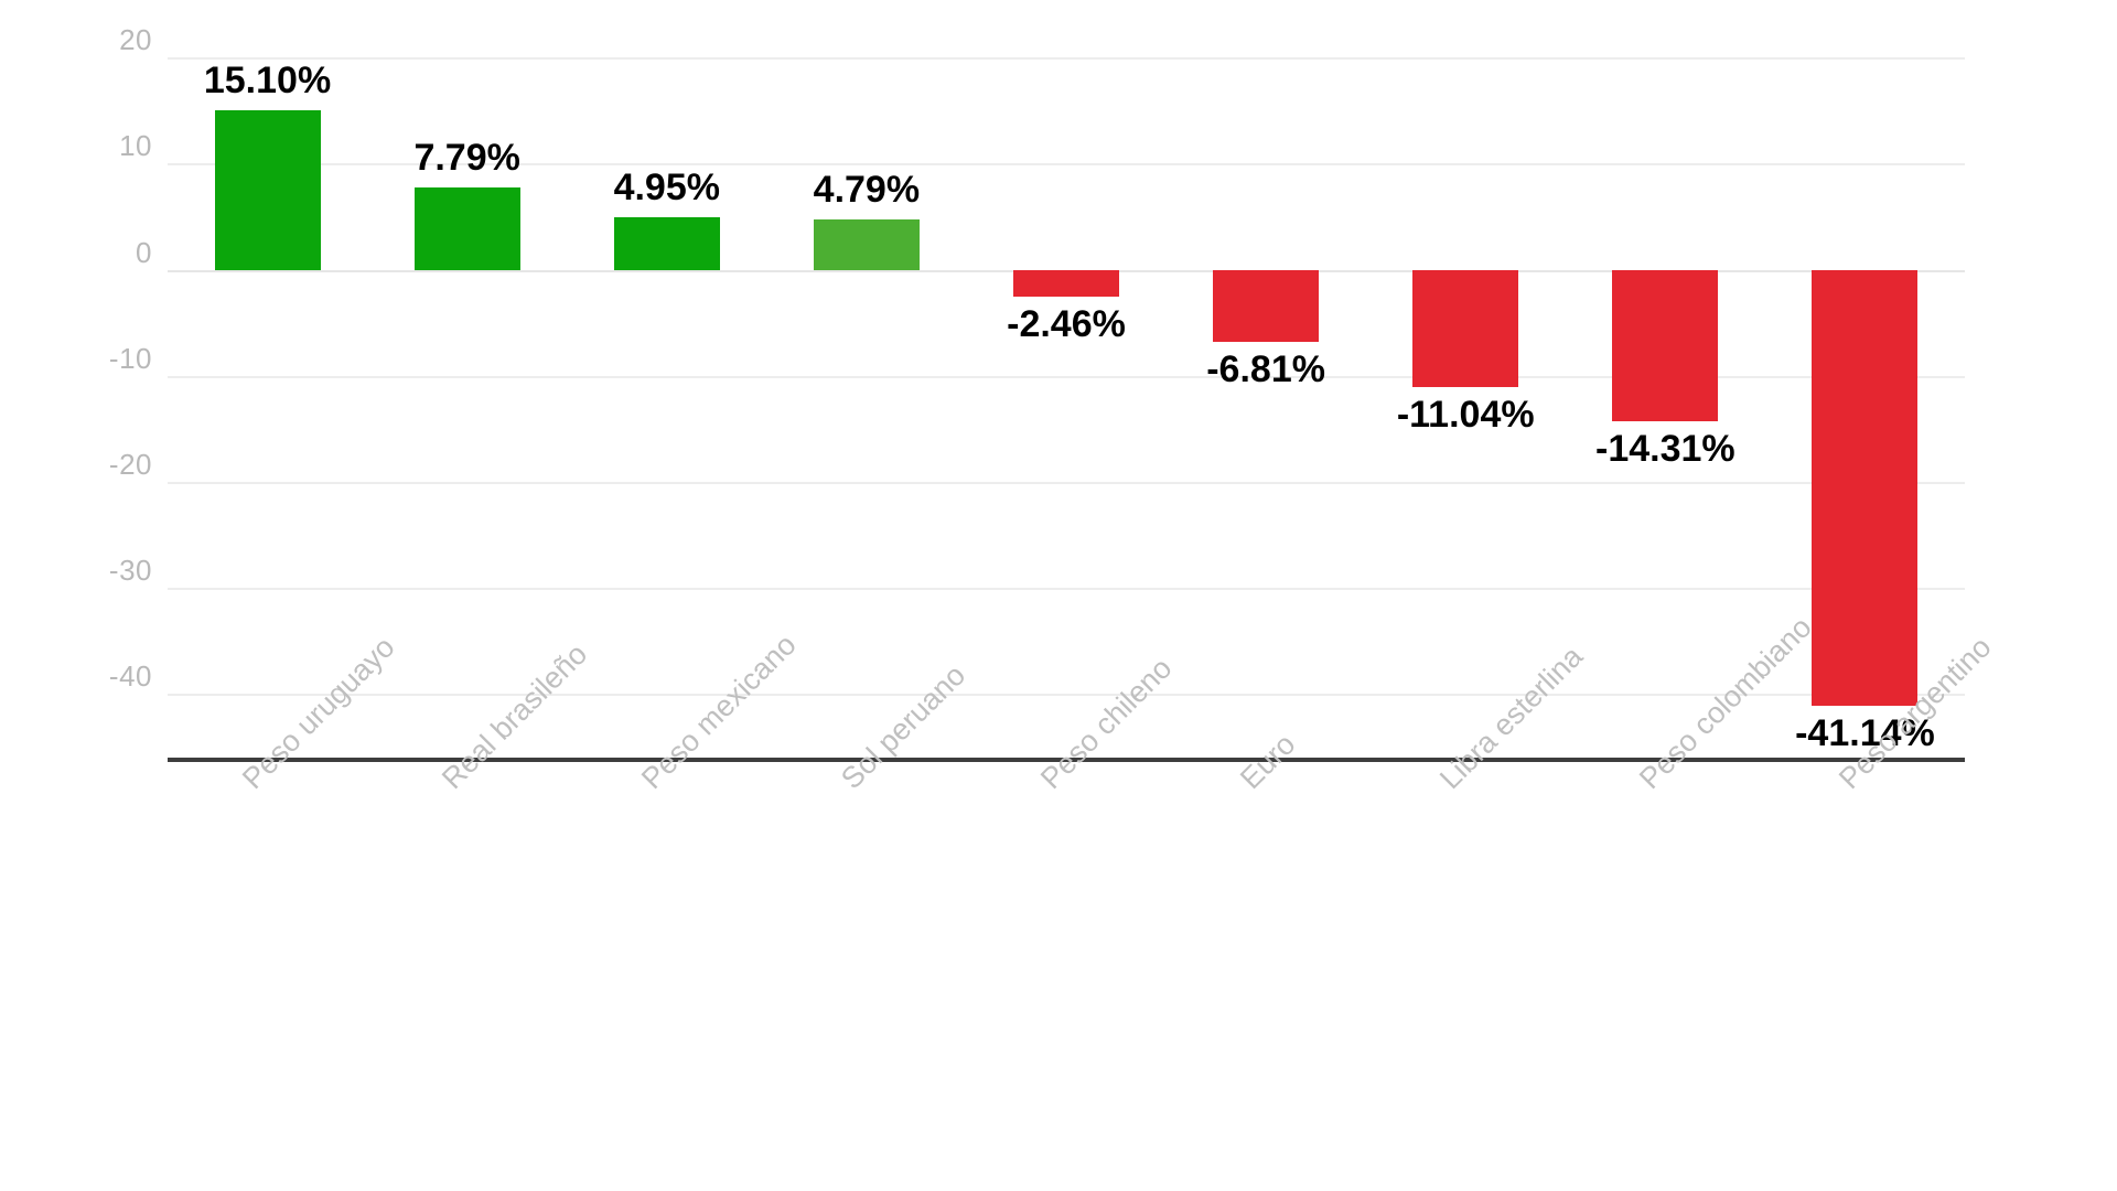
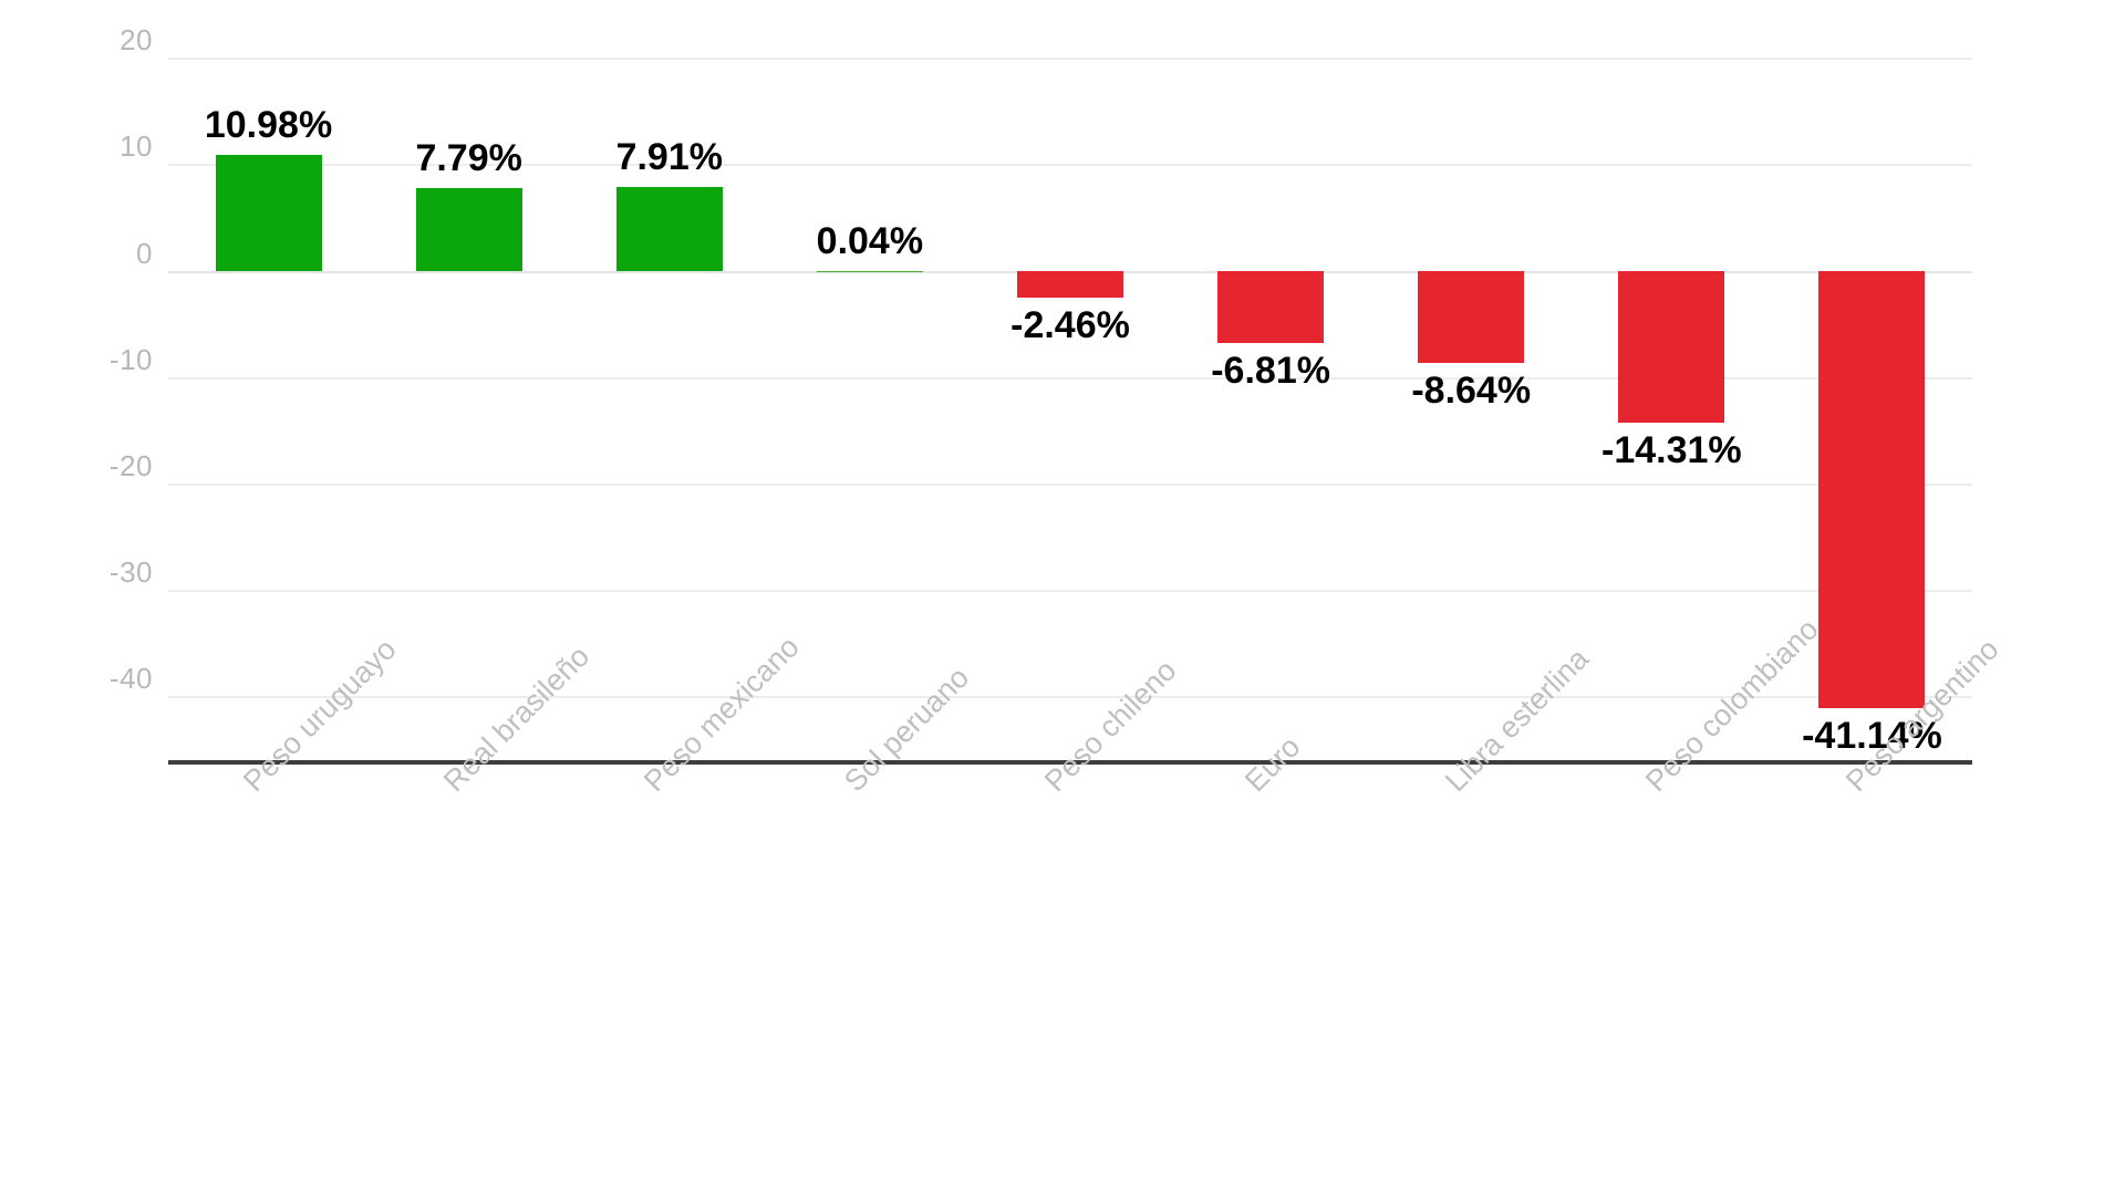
Peso uruguayo: 15.10% -> 10.98%
Peso mexicano: 4.95% -> 7.91%
Sol peruano: 4.79% -> 0.04%
Libra esterlina: -11.04% -> -8.64%
